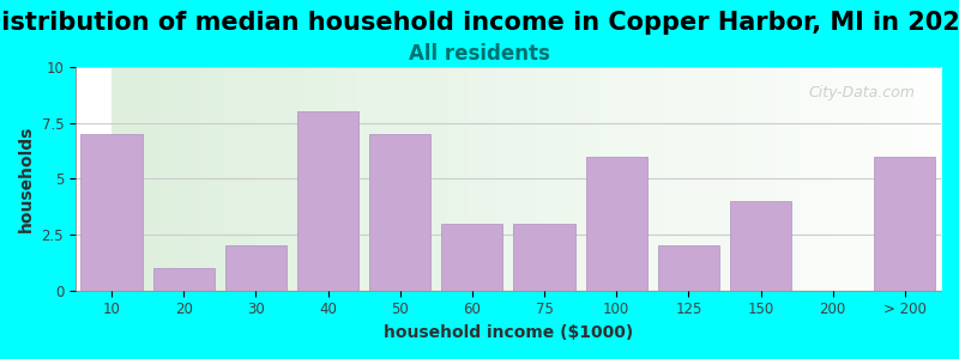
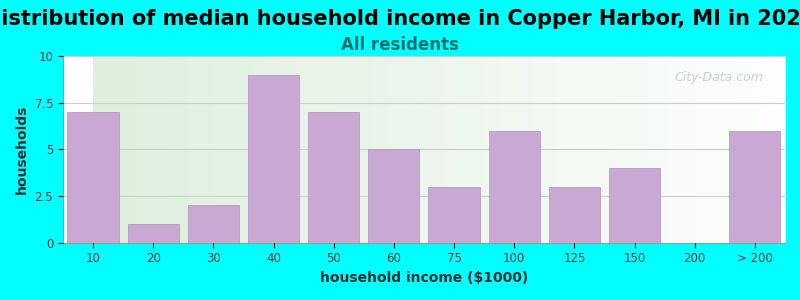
40: 8 -> 9
60: 3 -> 5
125: 2 -> 3
